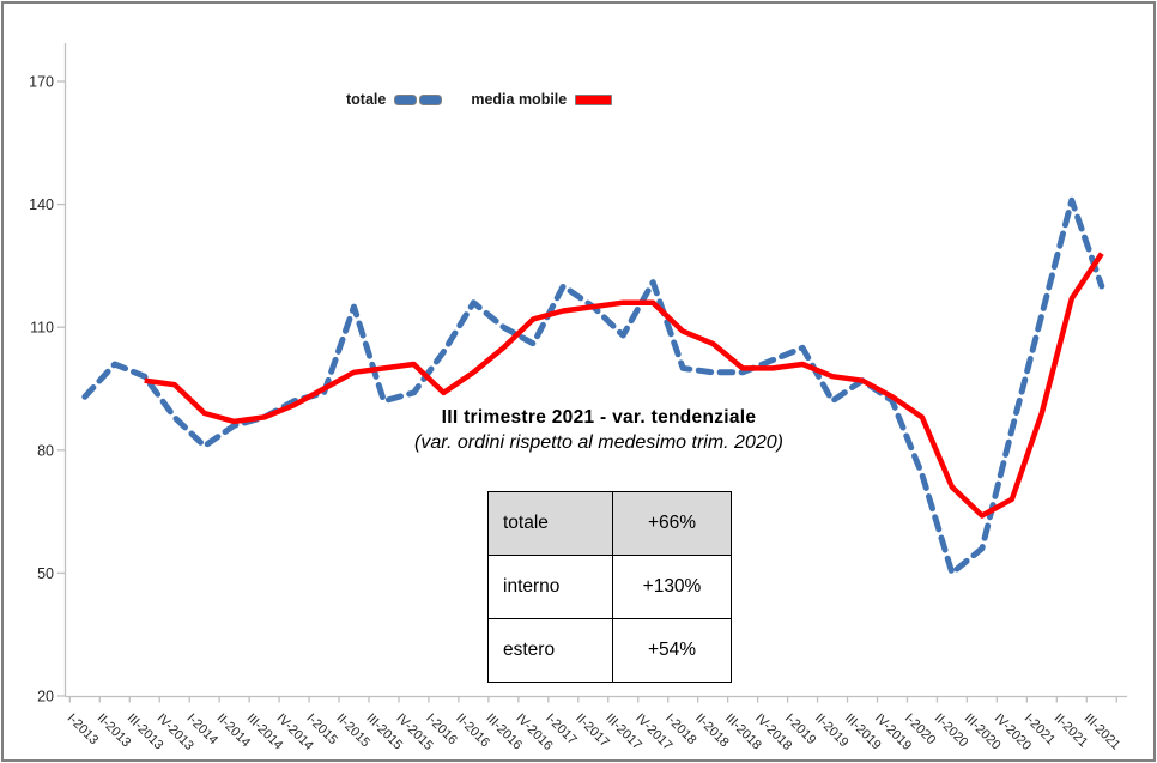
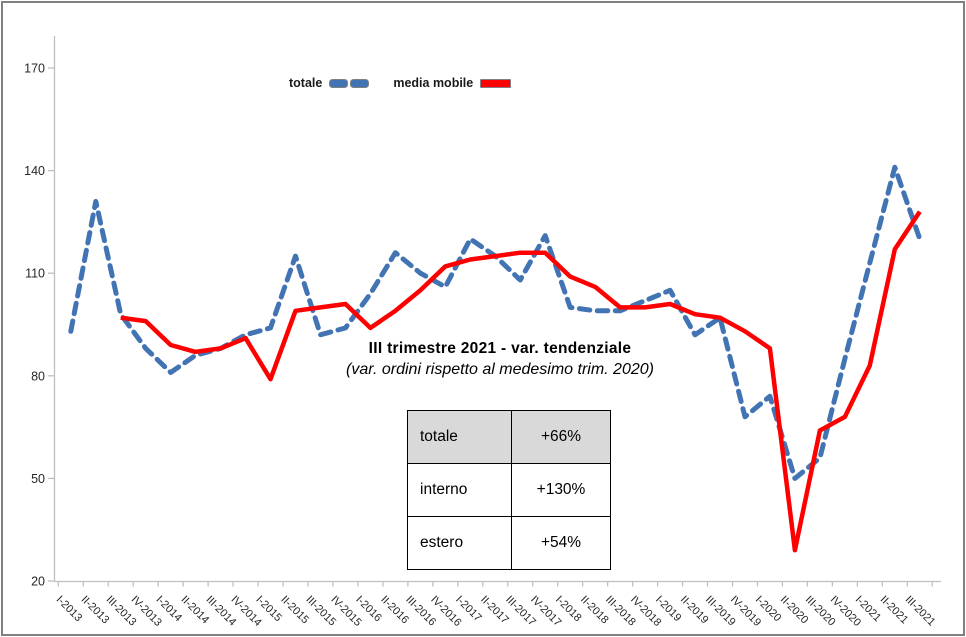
totale/II-2013: 101 -> 131
media mobile/I-2015: 95 -> 79
totale/IV-2019: 92 -> 68
media mobile/II-2020: 71 -> 29
media mobile/I-2021: 89 -> 83
